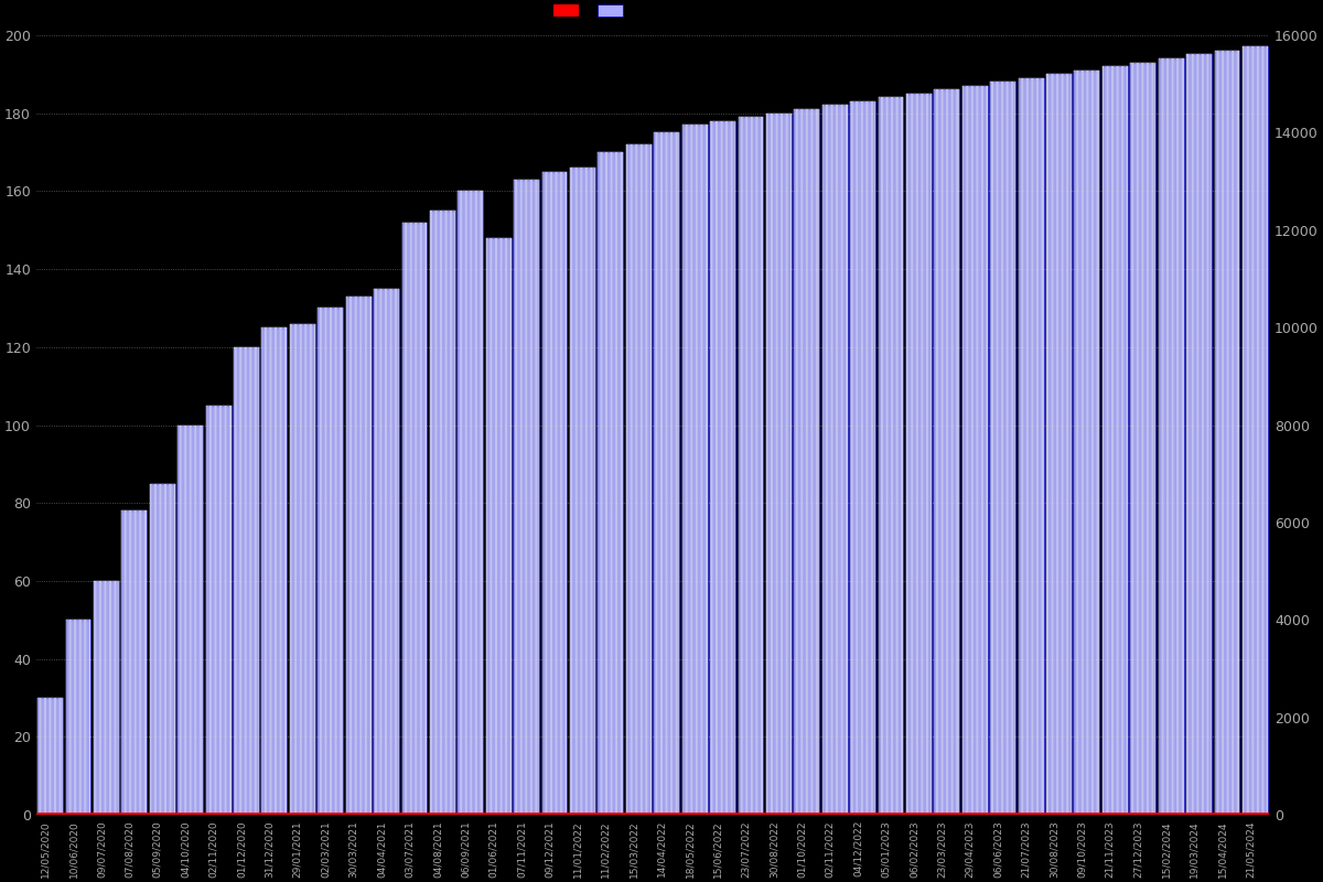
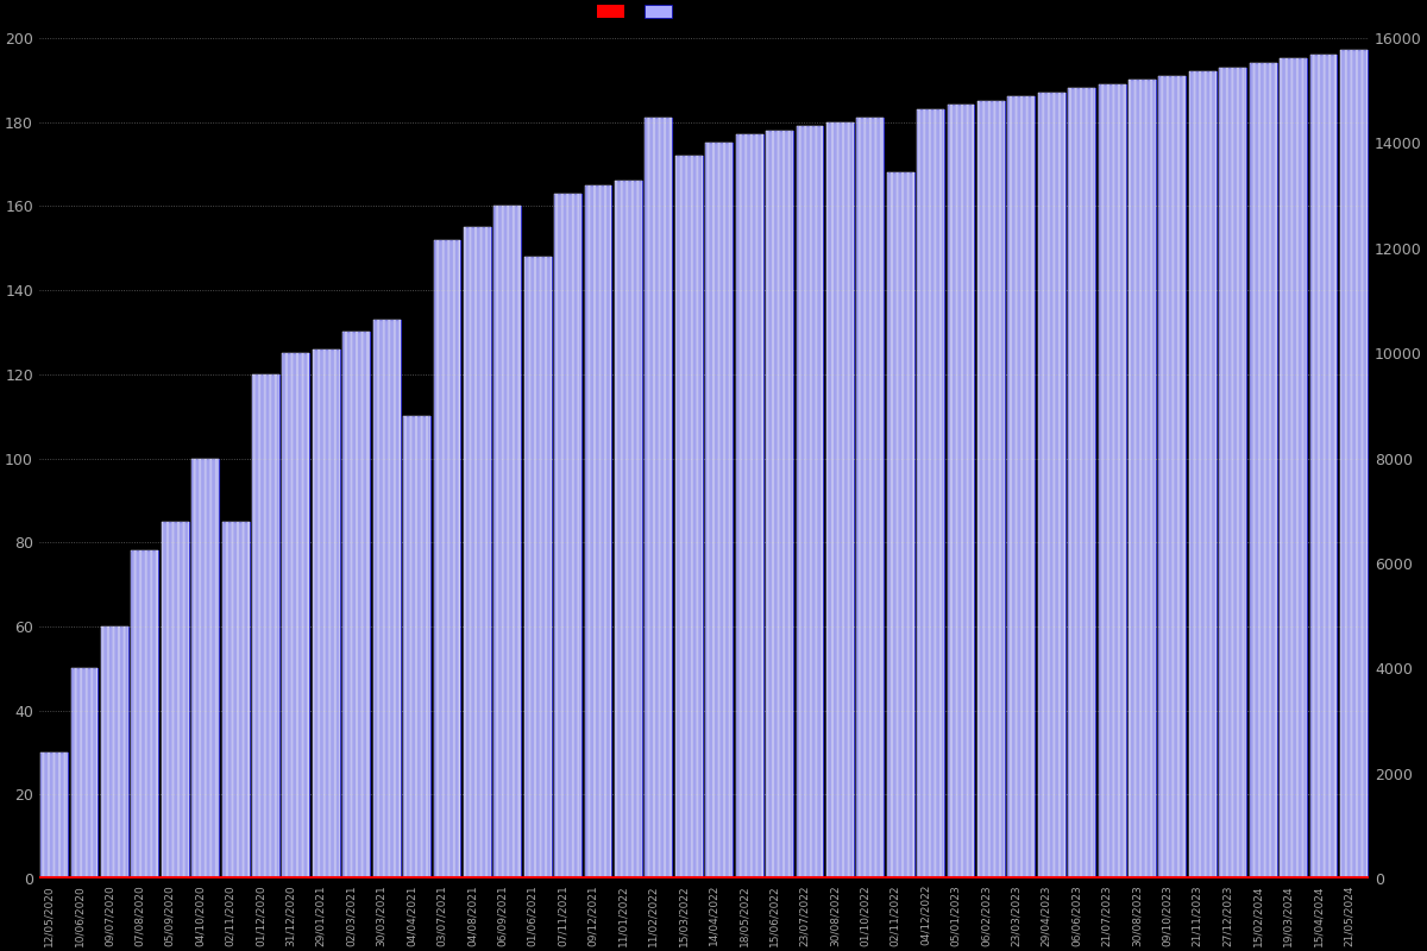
02/11/2020: 105 -> 85
04/04/2021: 135 -> 110
11/02/2022: 170 -> 181
02/11/2022: 182 -> 168
